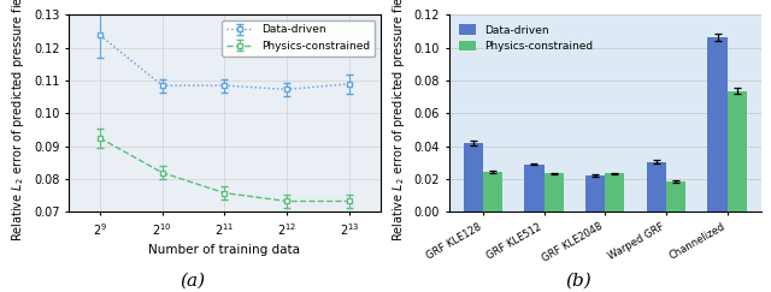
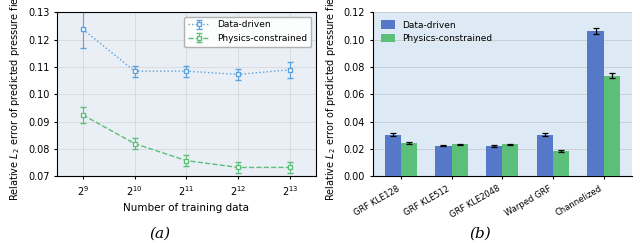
Data-driven/GRF KLE128: 0.042 -> 0.030
Data-driven/GRF KLE512: 0.029 -> 0.022
